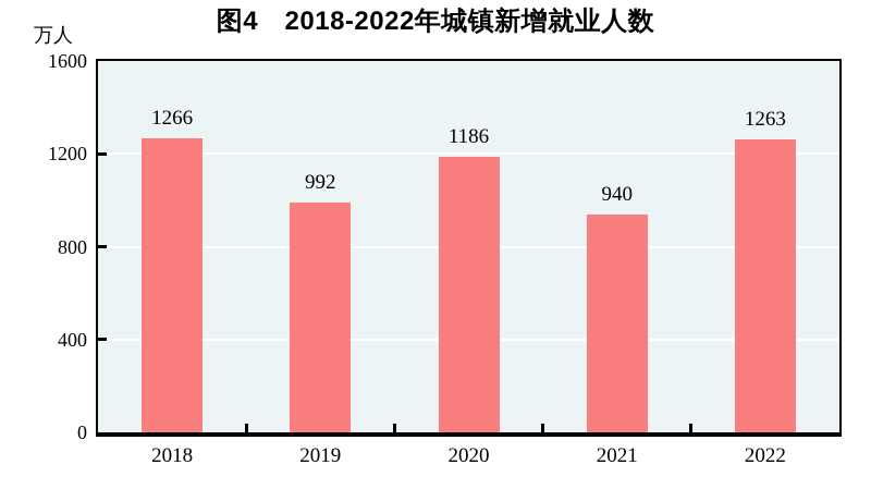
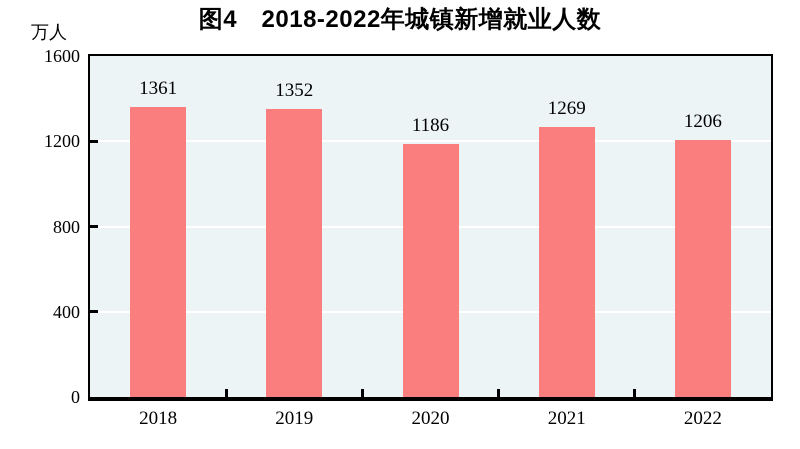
2018: 1266 -> 1361
2019: 992 -> 1352
2021: 940 -> 1269
2022: 1263 -> 1206
